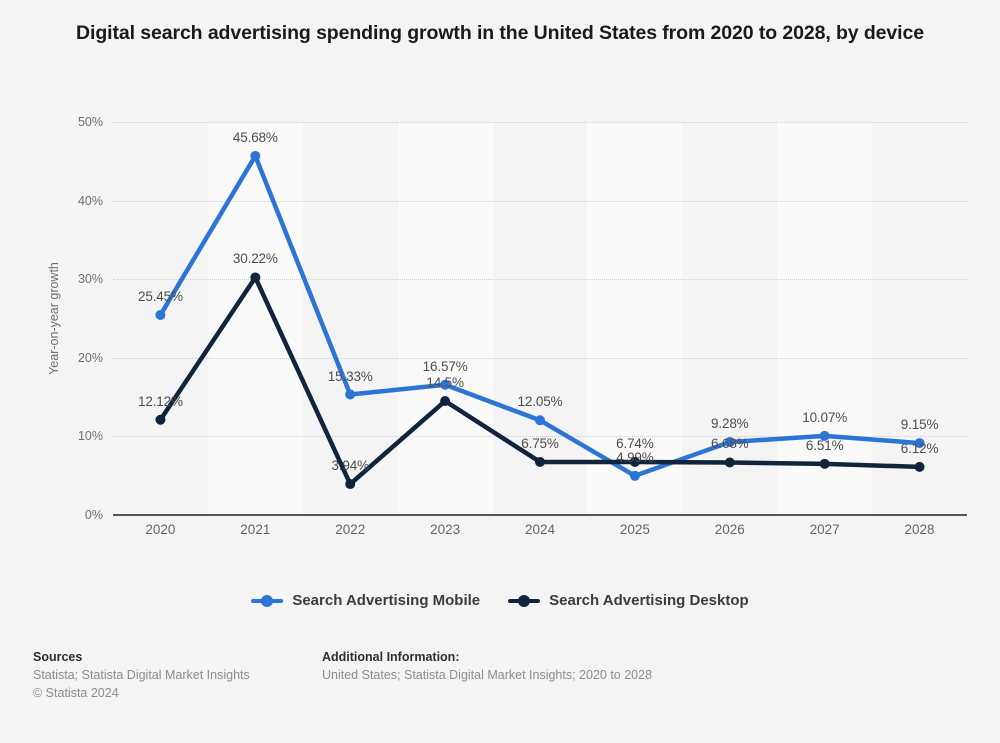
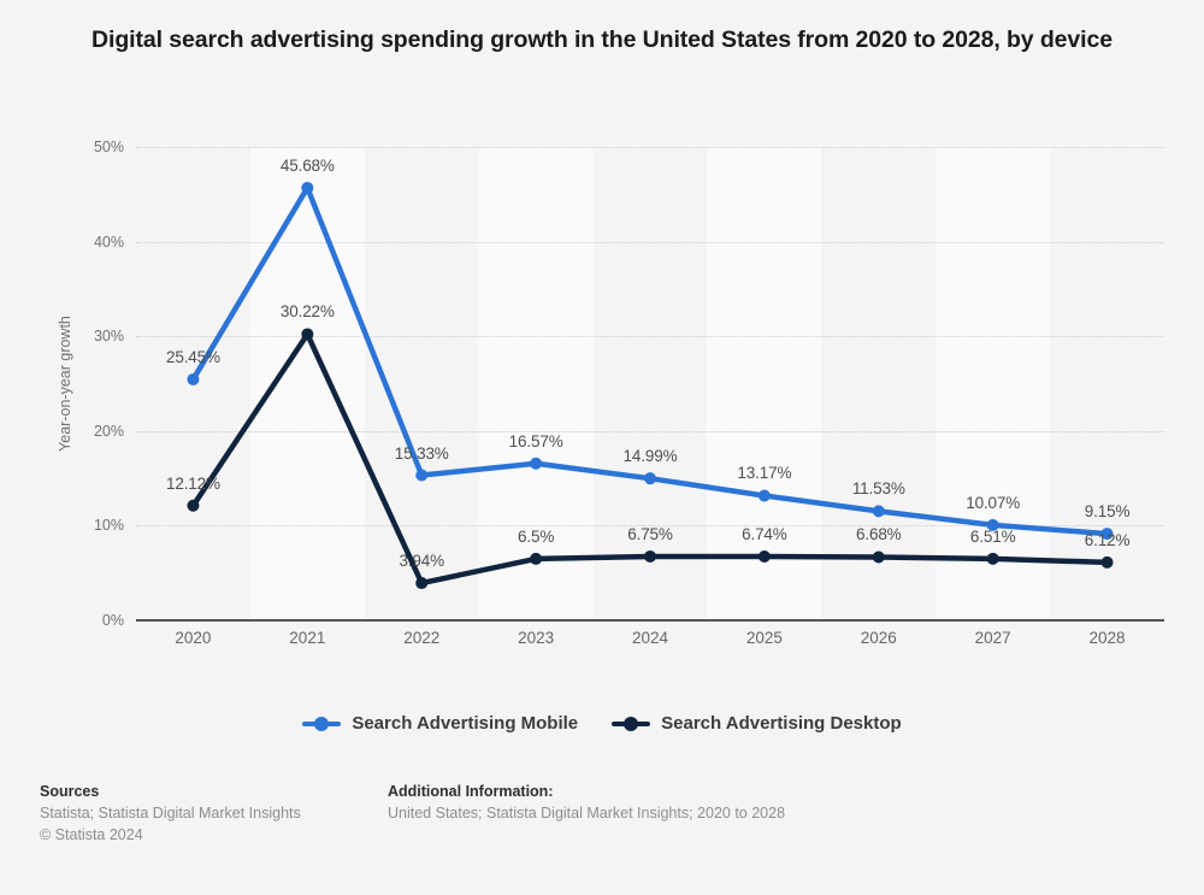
Search Advertising Desktop/2023: 14.5% -> 6.5%
Search Advertising Mobile/2024: 12.05% -> 14.99%
Search Advertising Mobile/2025: 4.99% -> 13.17%
Search Advertising Mobile/2026: 9.28% -> 11.53%
